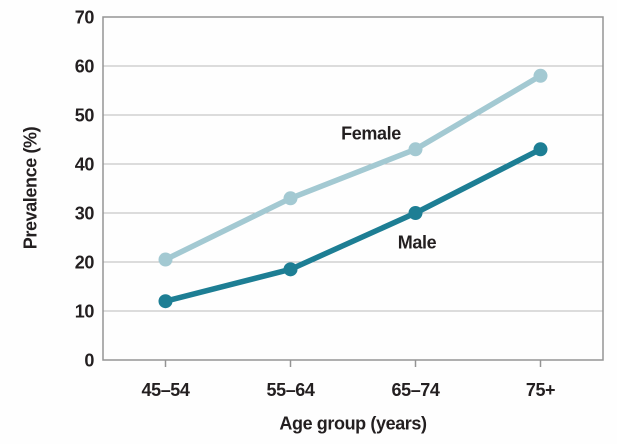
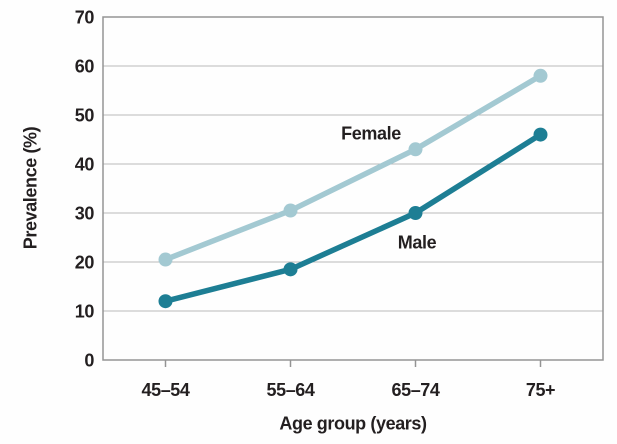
Female/55–64: 33 -> 30
Male/75+: 43 -> 46
